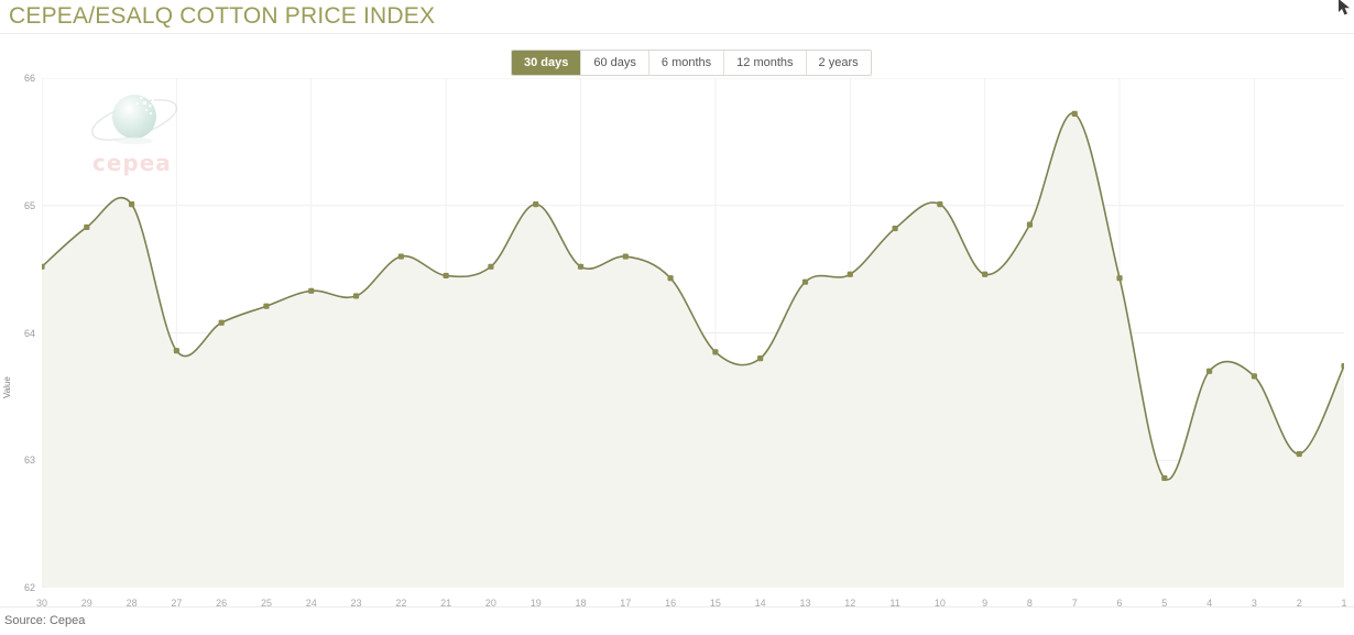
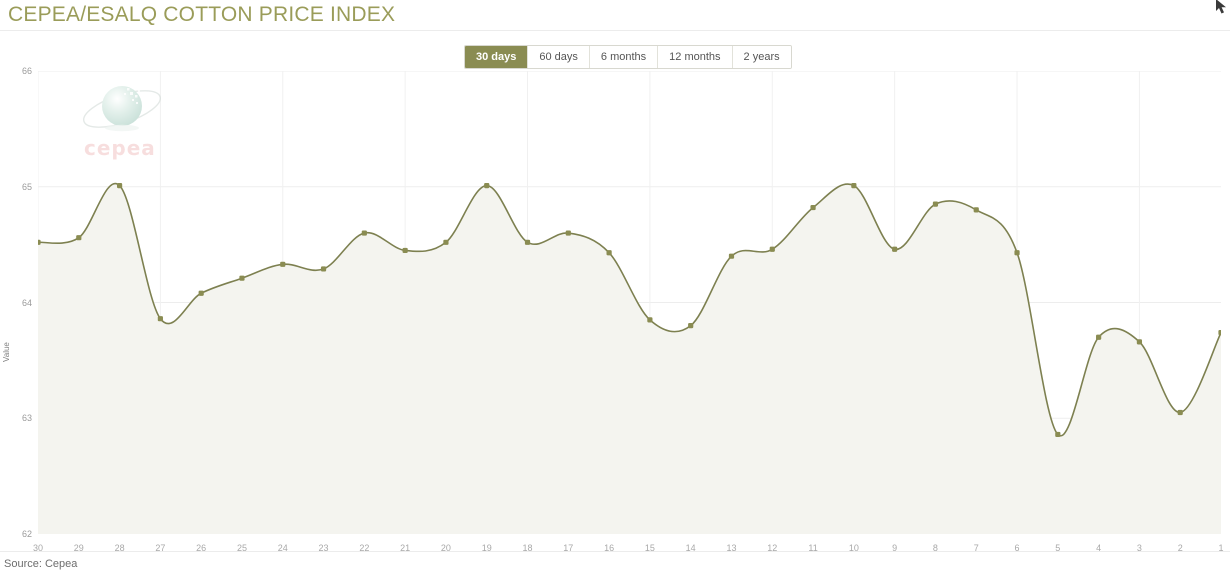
29: 64.83 -> 64.56
7: 65.72 -> 64.80
